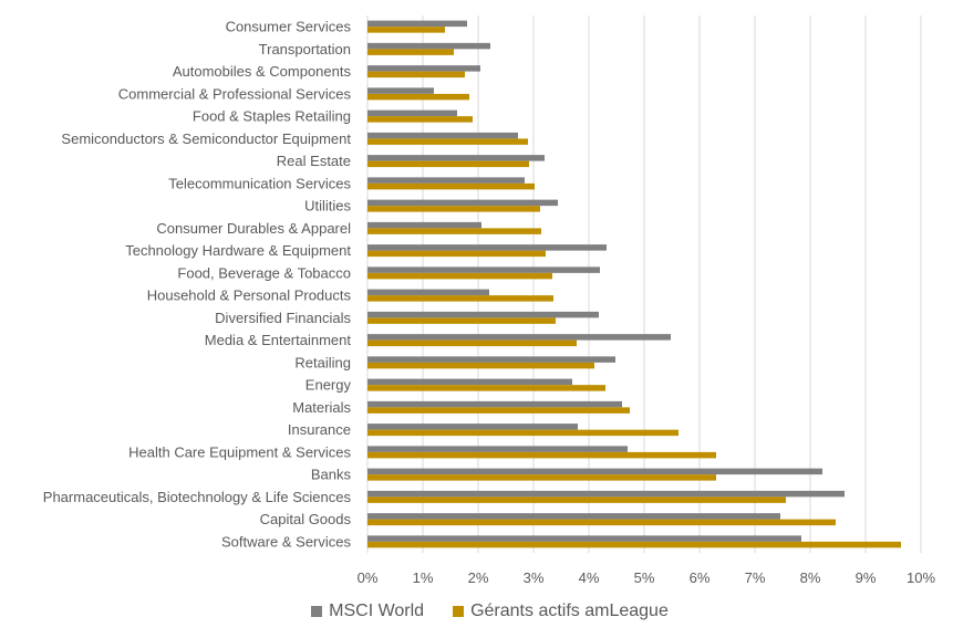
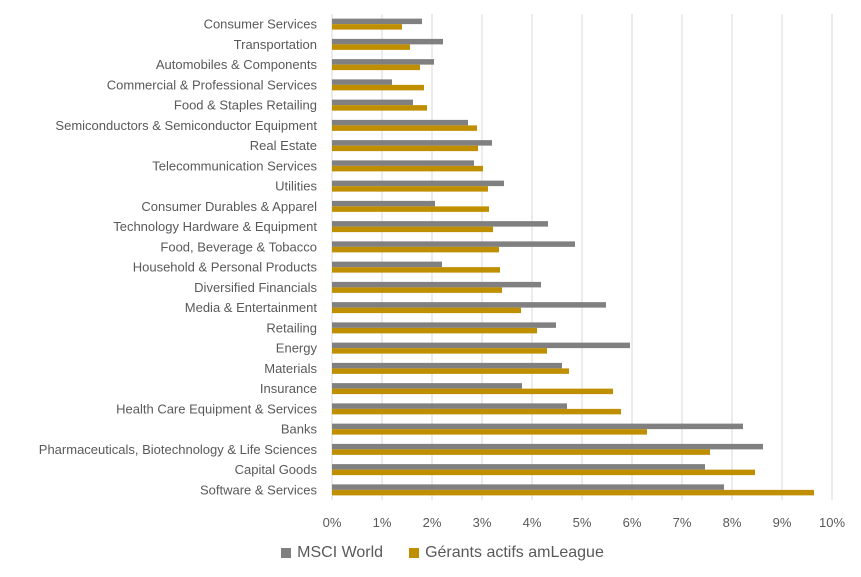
MSCI World/Food, Beverage & Tobacco: 4.2% -> 4.9%
MSCI World/Energy: 3.7% -> 6.0%
Gérants actifs amLeague/Health Care Equipment & Services: 6.3% -> 5.8%
